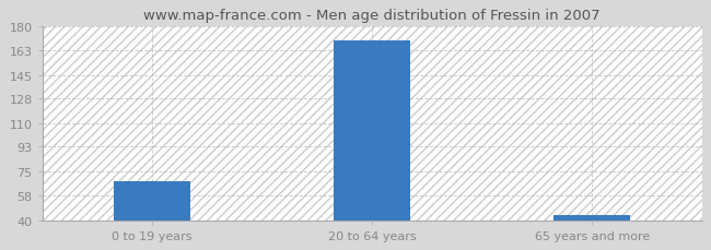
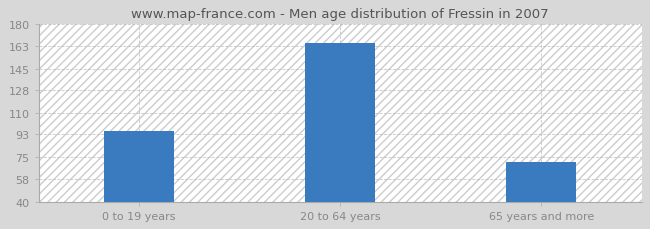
0 to 19 years: 68 -> 96
20 to 64 years: 170 -> 165
65 years and more: 44 -> 71
